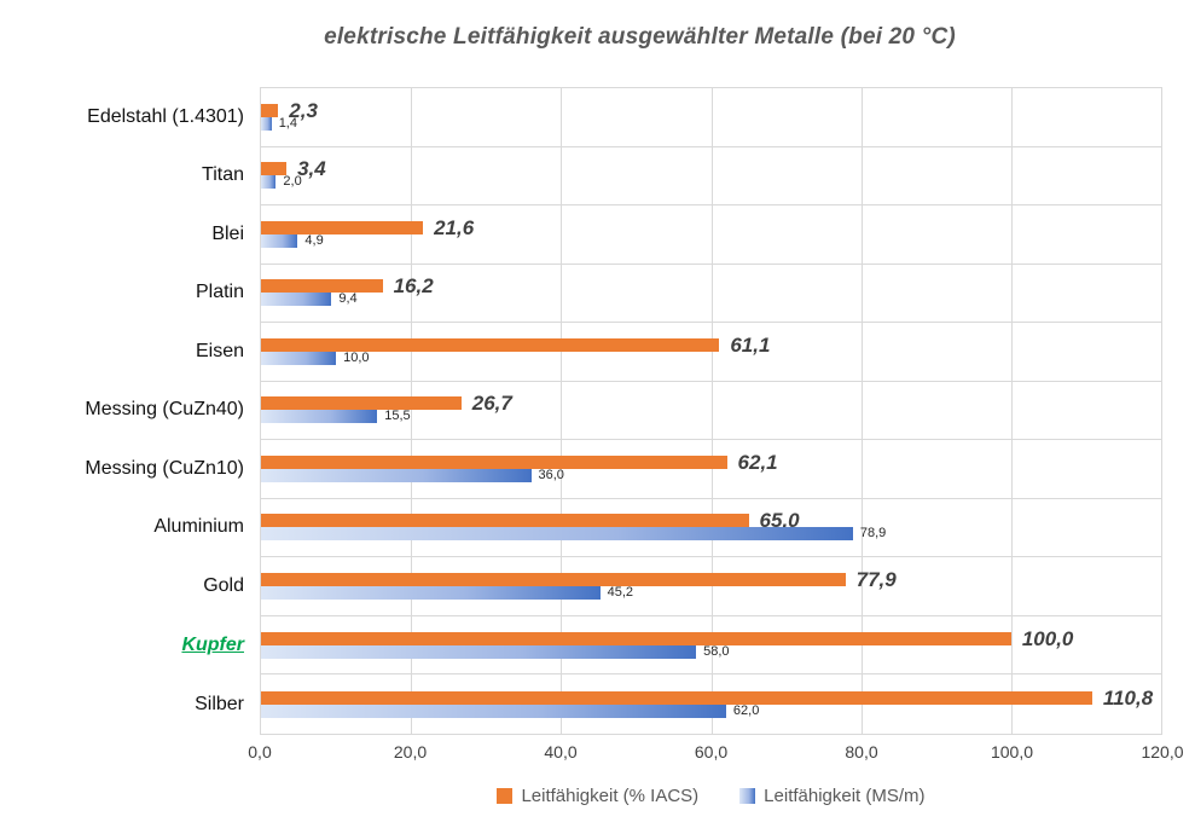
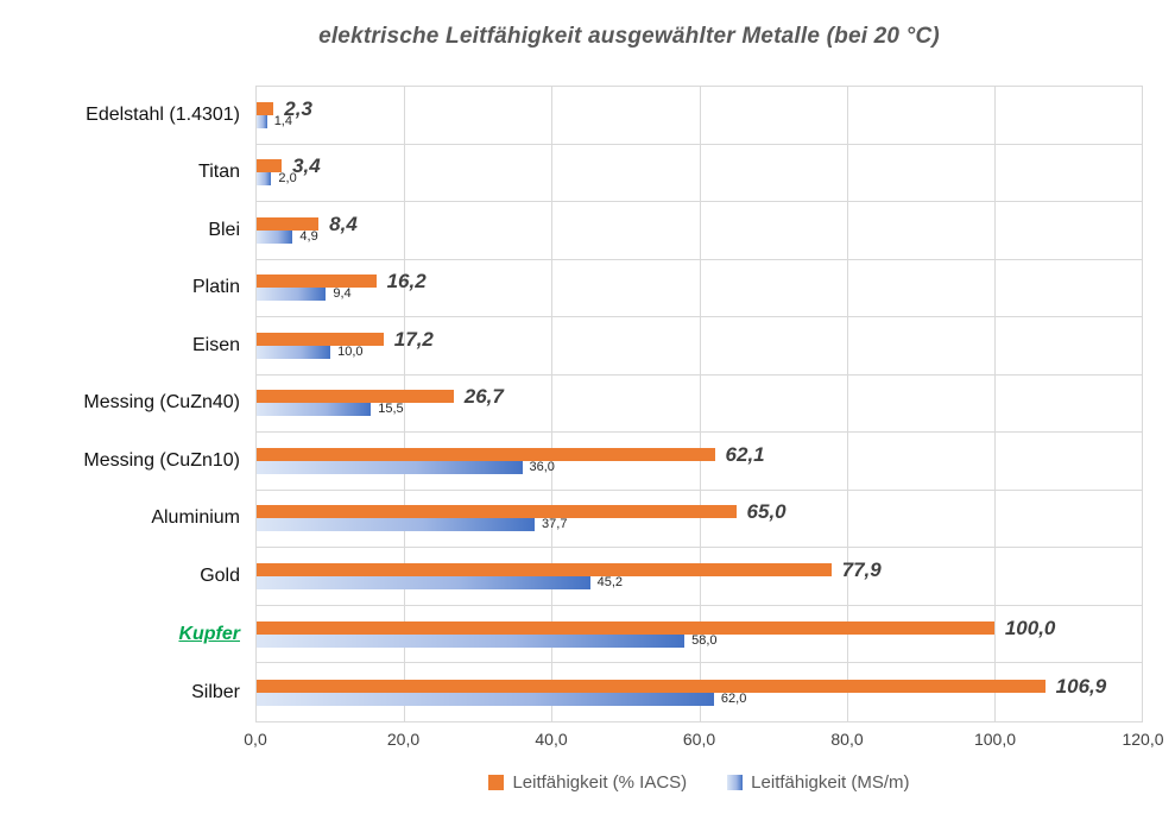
Leitfähigkeit (% IACS)/Blei: 21,6 -> 8,4
Leitfähigkeit (% IACS)/Eisen: 61,1 -> 17,2
Leitfähigkeit (MS/m)/Aluminium: 78,9 -> 37,7
Leitfähigkeit (% IACS)/Silber: 110,8 -> 106,9
